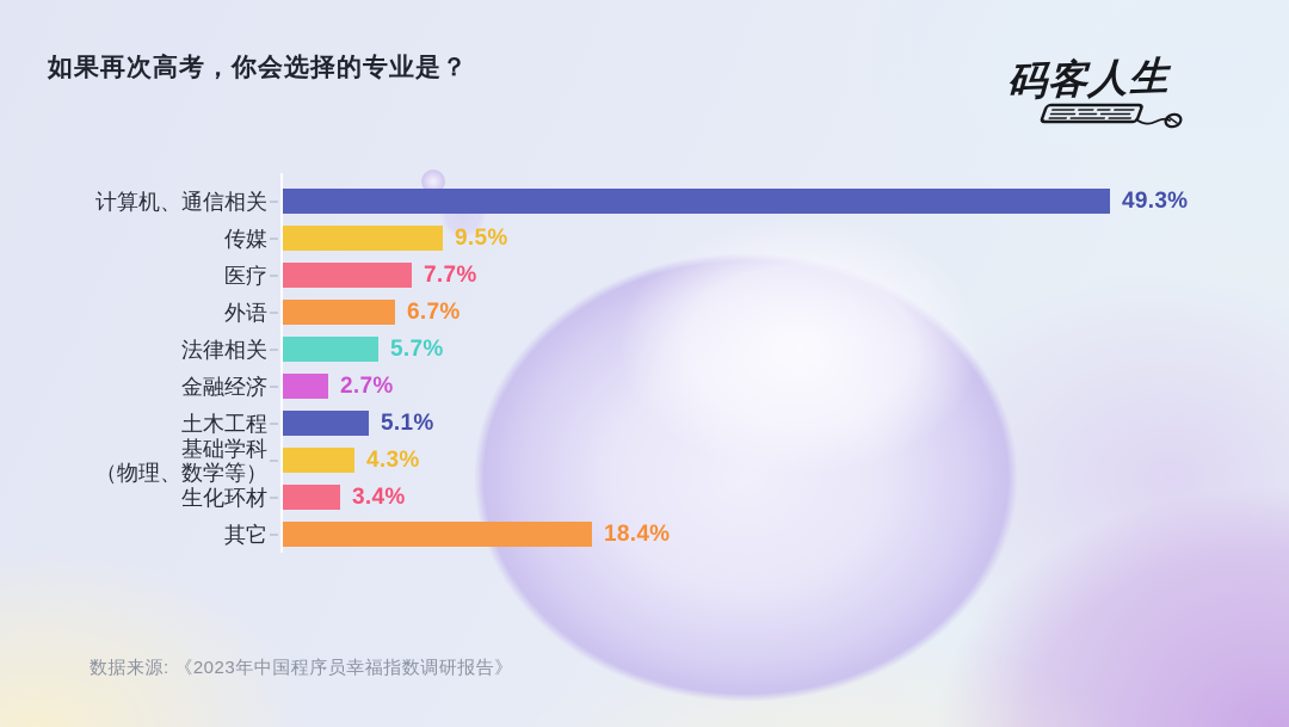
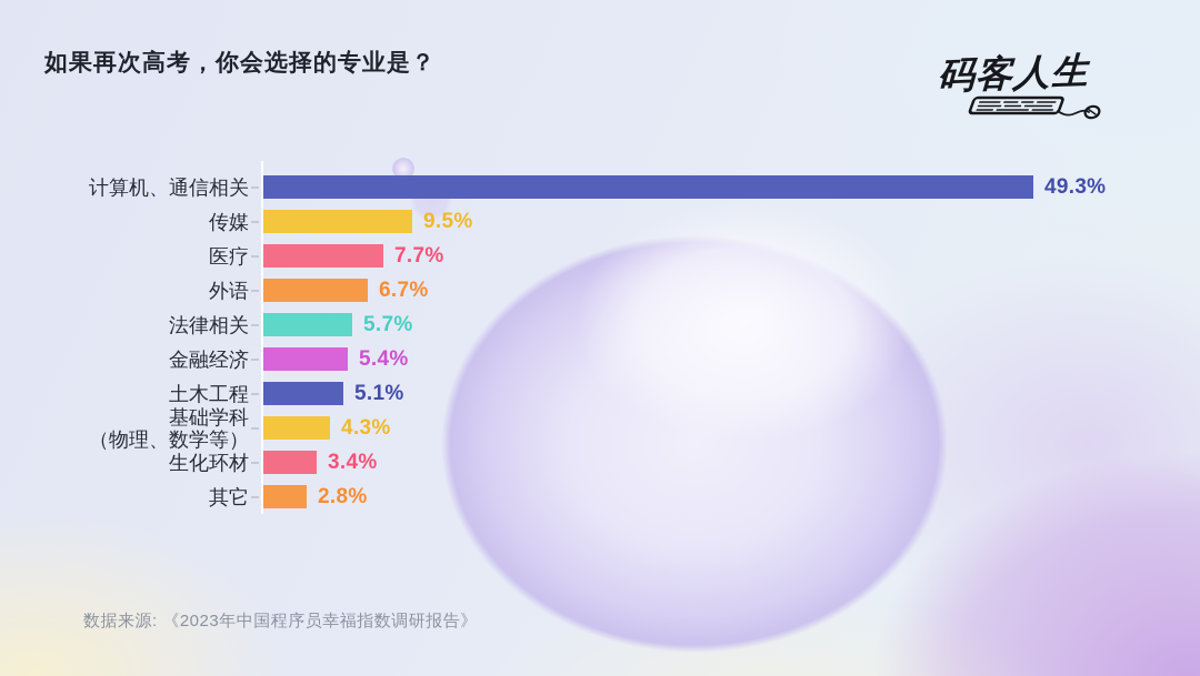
金融经济: 2.7% -> 5.4%
其它: 18.4% -> 2.8%
